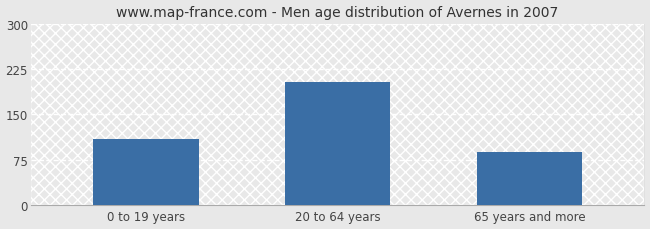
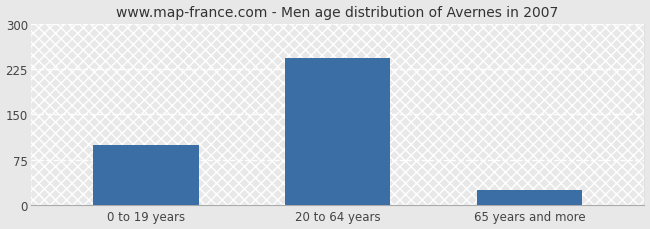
0 to 19 years: 110 -> 100
20 to 64 years: 204 -> 243
65 years and more: 88 -> 25
